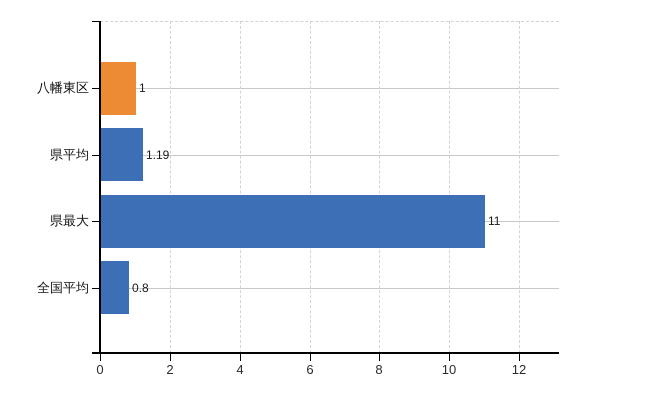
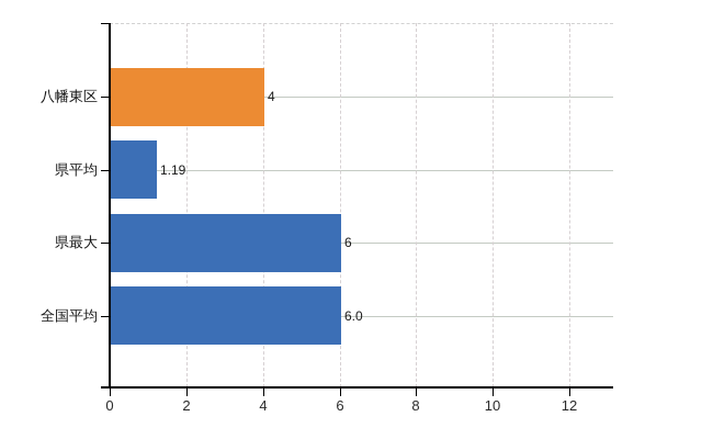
八幡東区: 1 -> 4
県最大: 11 -> 6
全国平均: 0.8 -> 6.0
